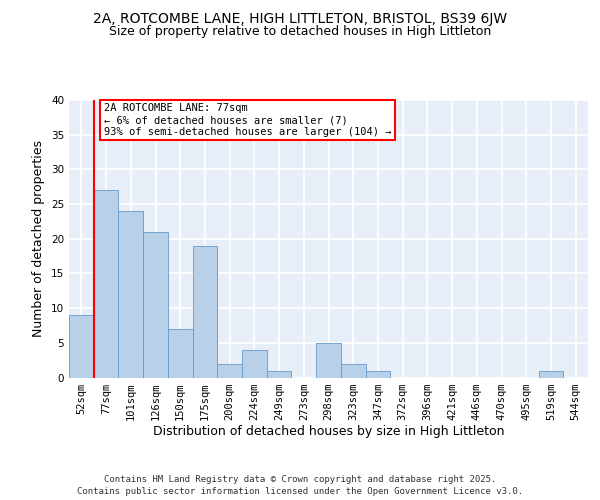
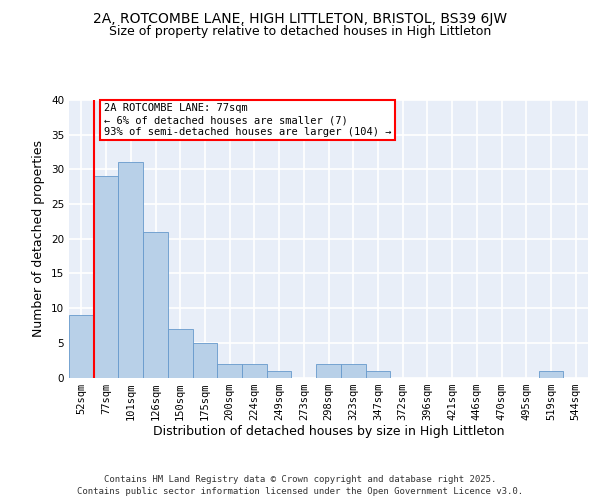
77sqm: 27 -> 29
101sqm: 24 -> 31
175sqm: 19 -> 5
224sqm: 4 -> 2
298sqm: 5 -> 2
